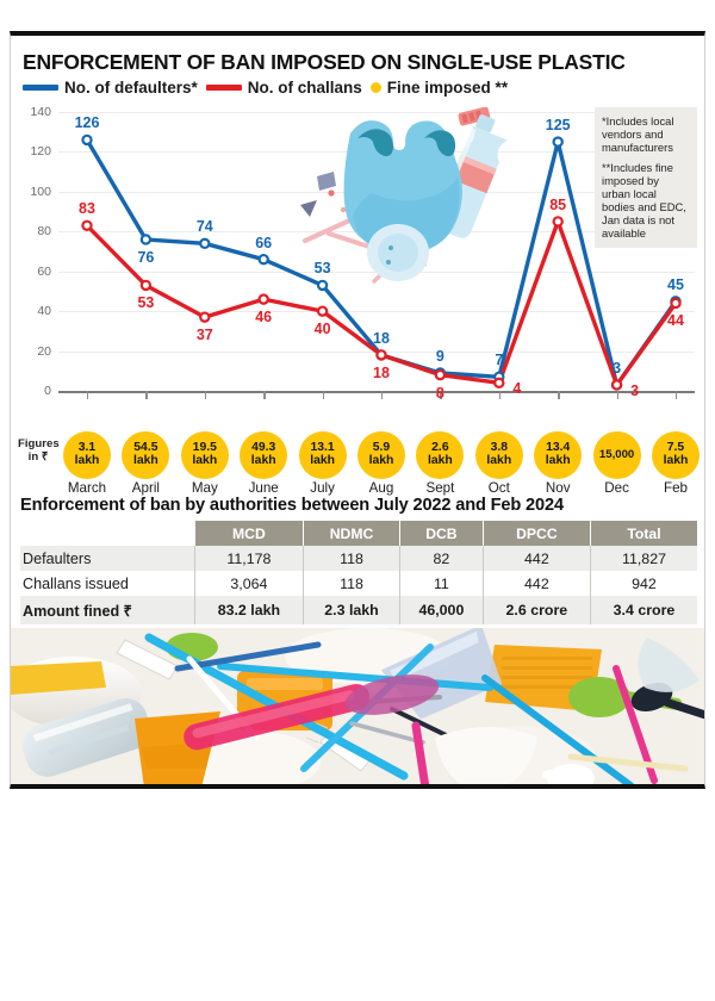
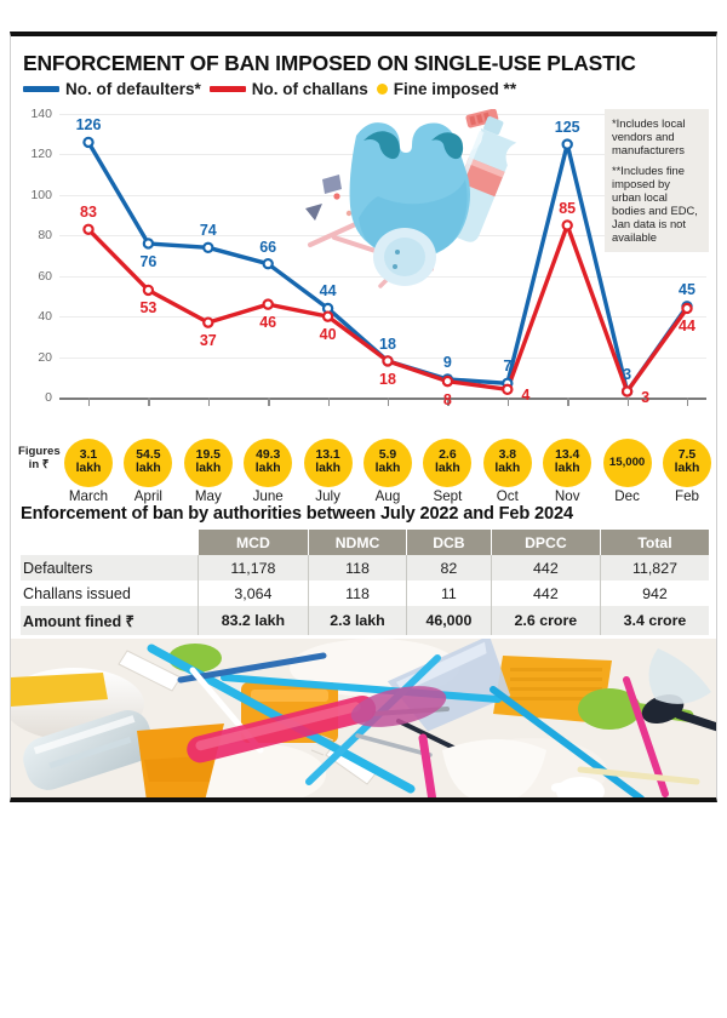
No. of defaulters*/July: 53 -> 44
